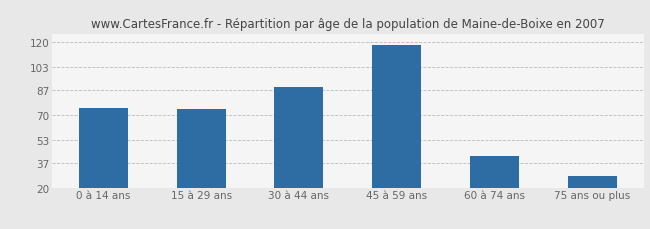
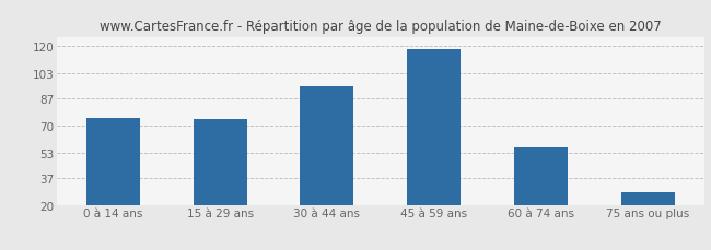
30 à 44 ans: 89 -> 95
60 à 74 ans: 42 -> 56
